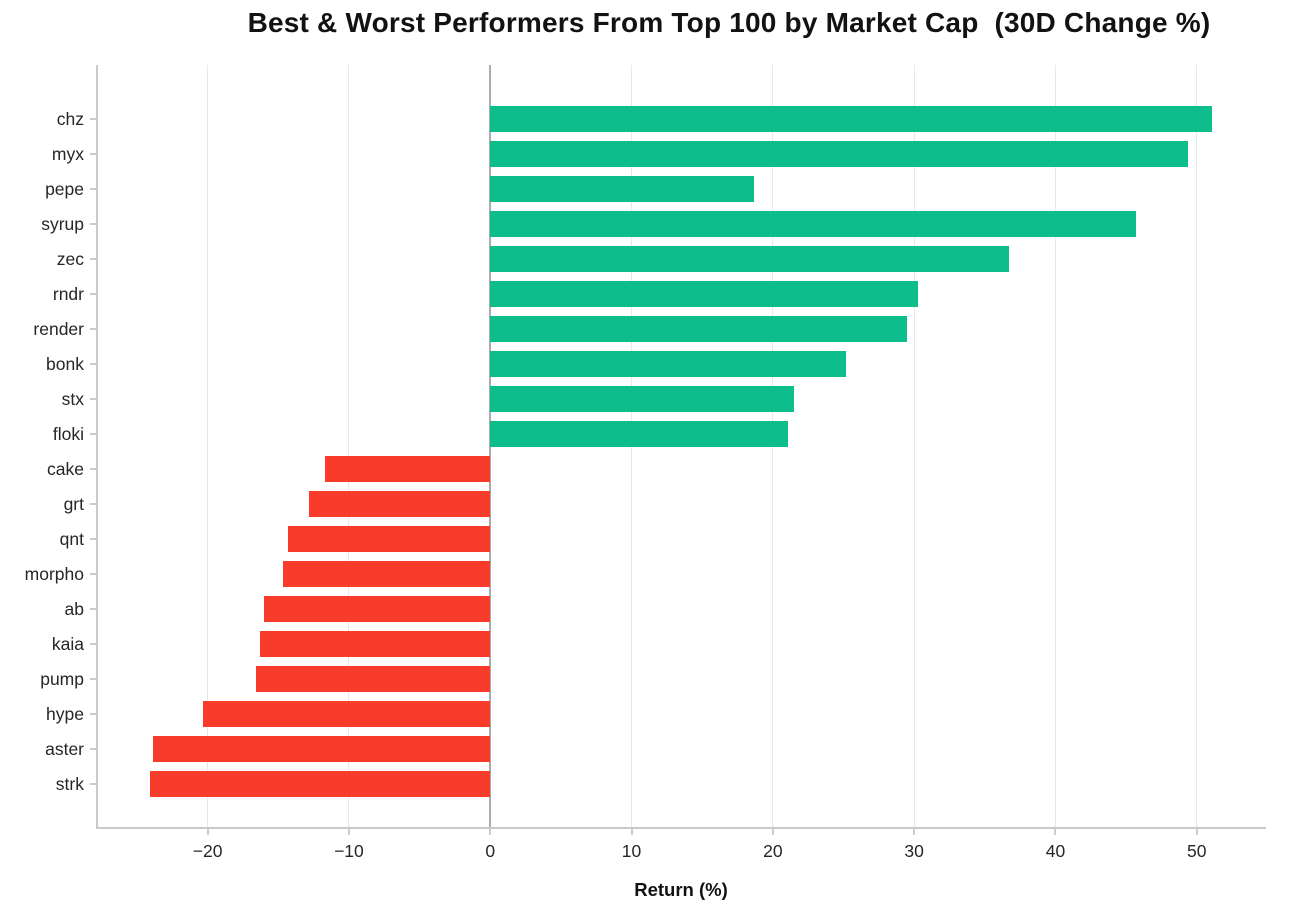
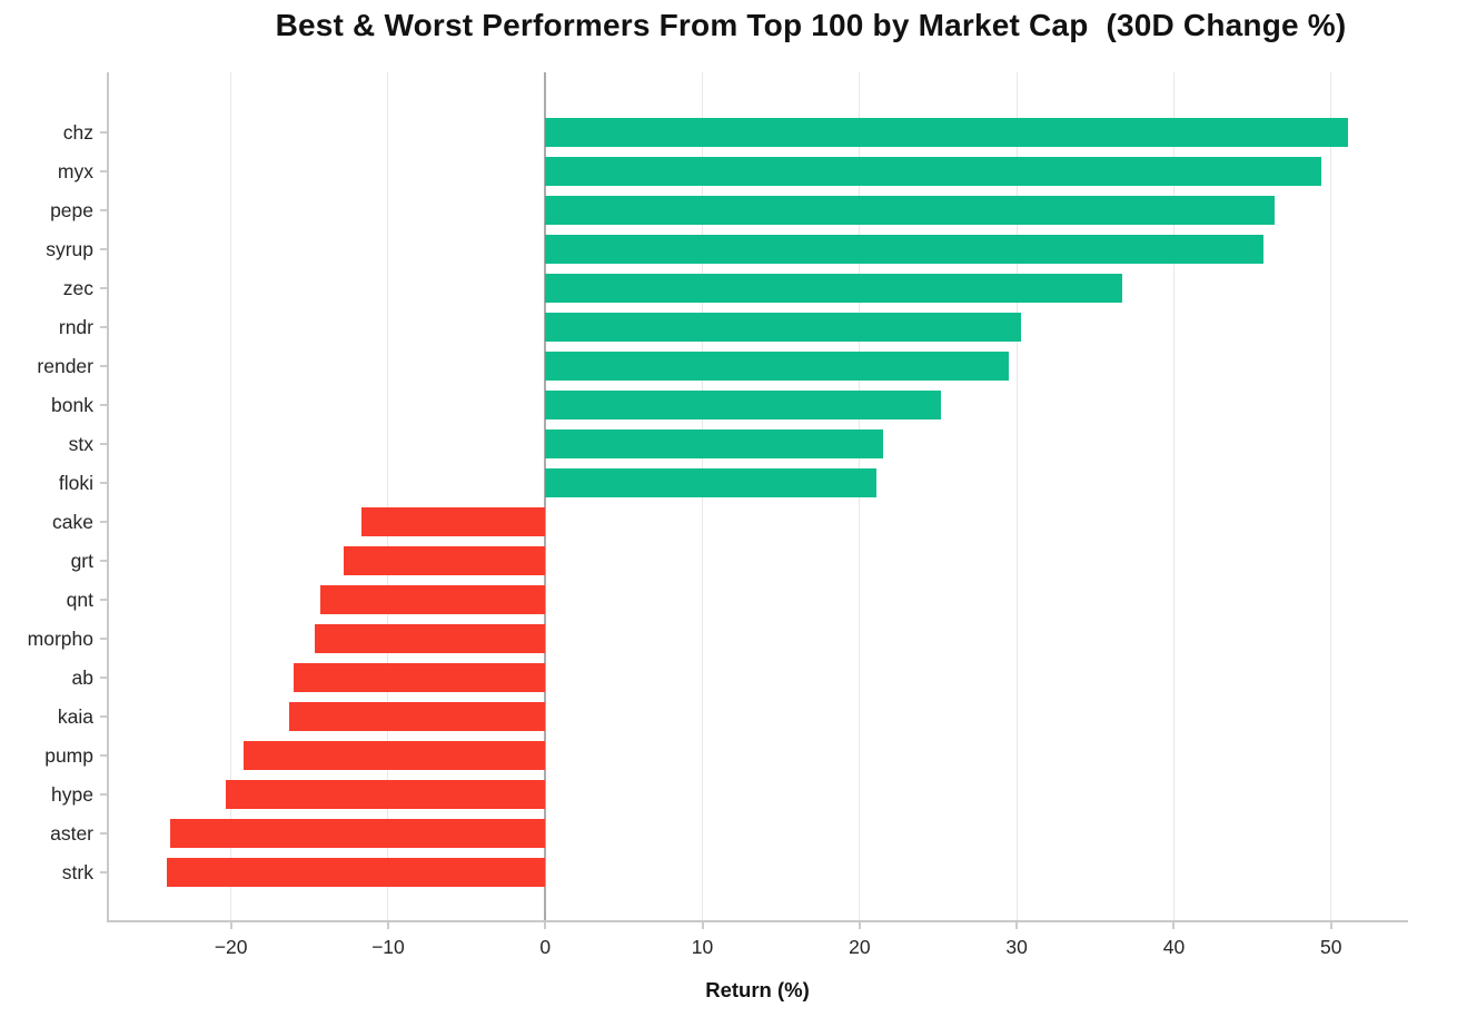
pepe: 18.7 -> 46.4
pump: -16.6 -> -19.2
